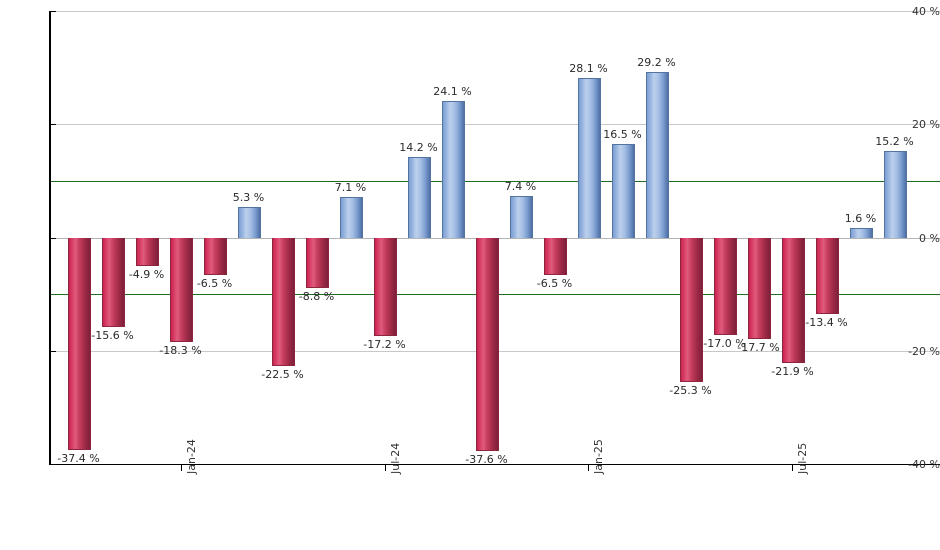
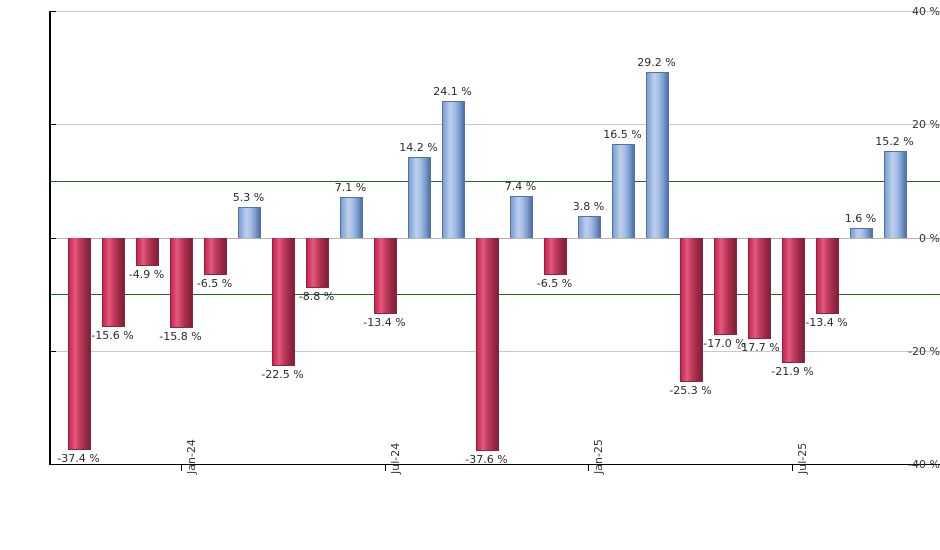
Jan-24: -18.3 -> -15.8
Jul-24: -17.2 -> -13.4
Jan-25: 28.1 -> 3.8
